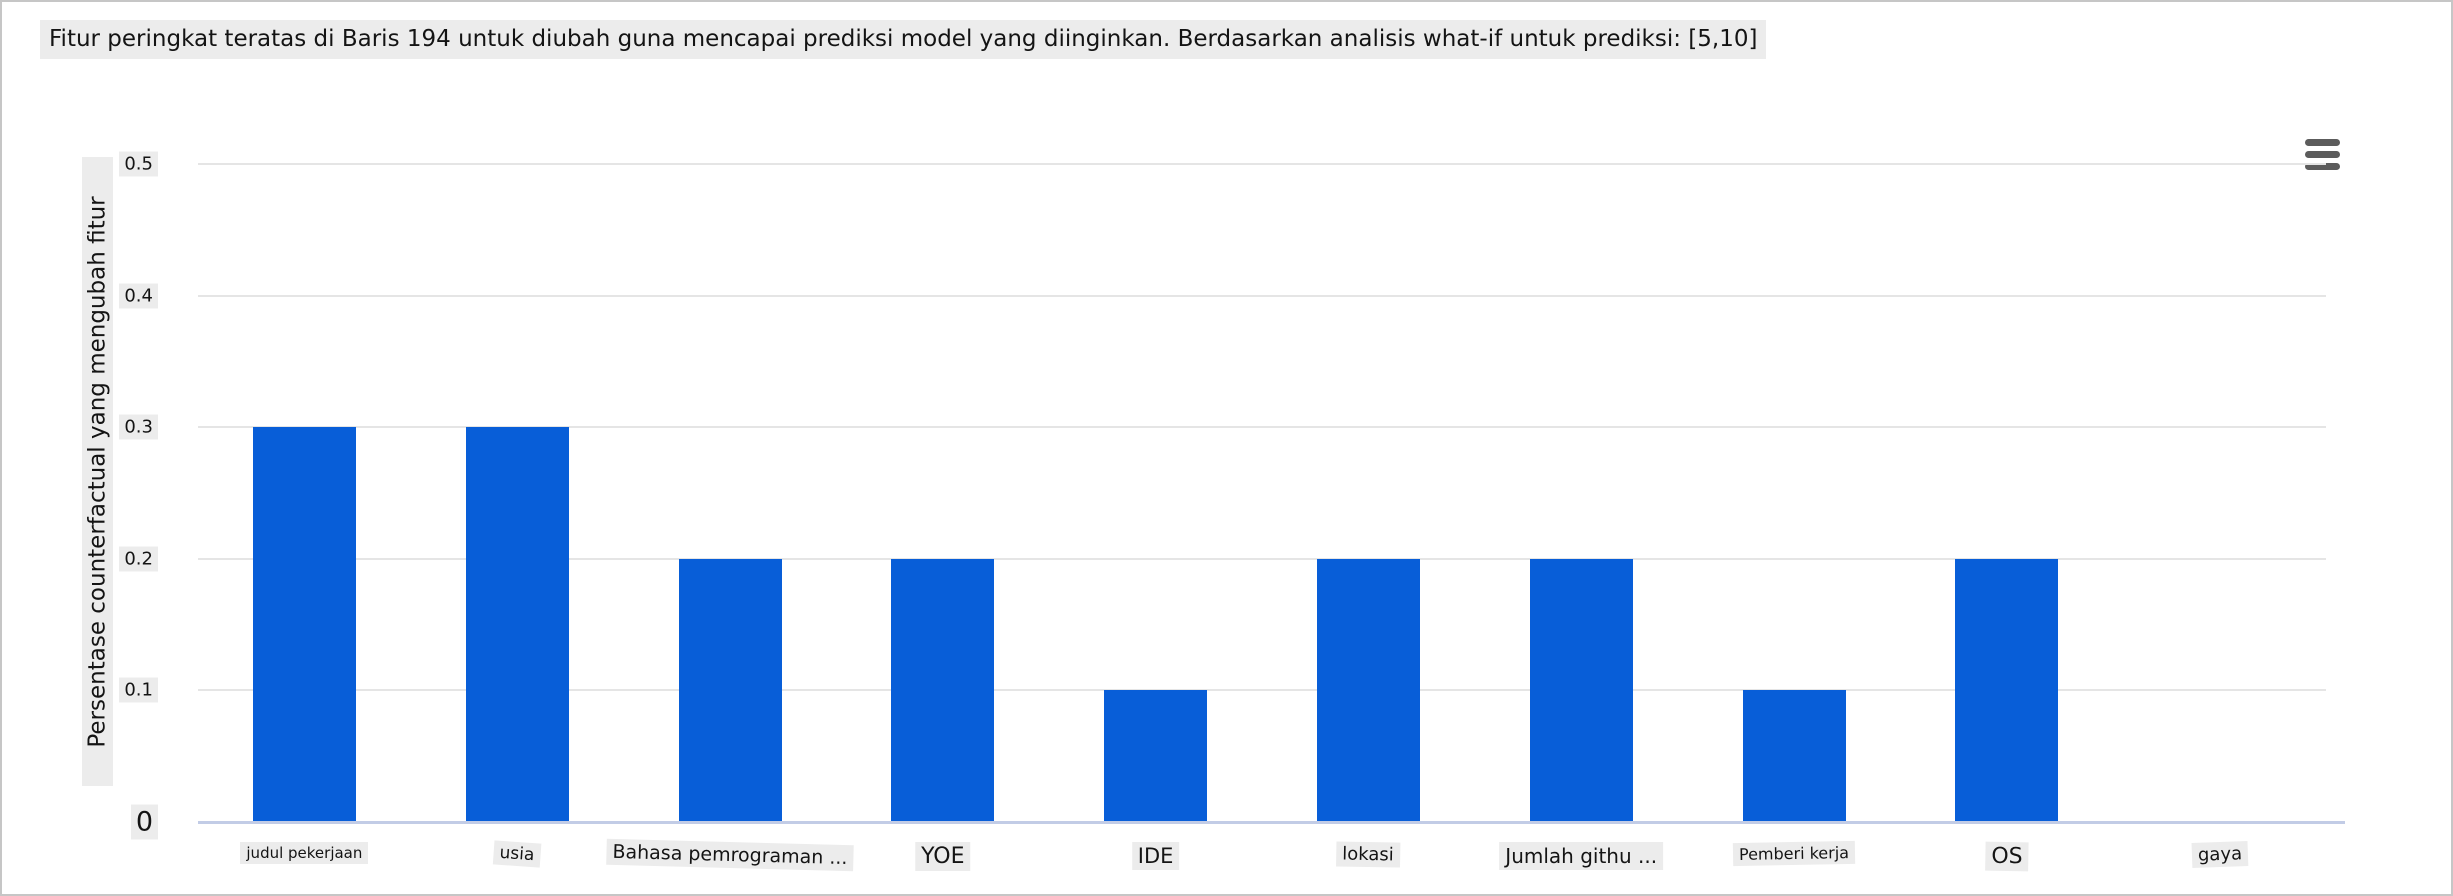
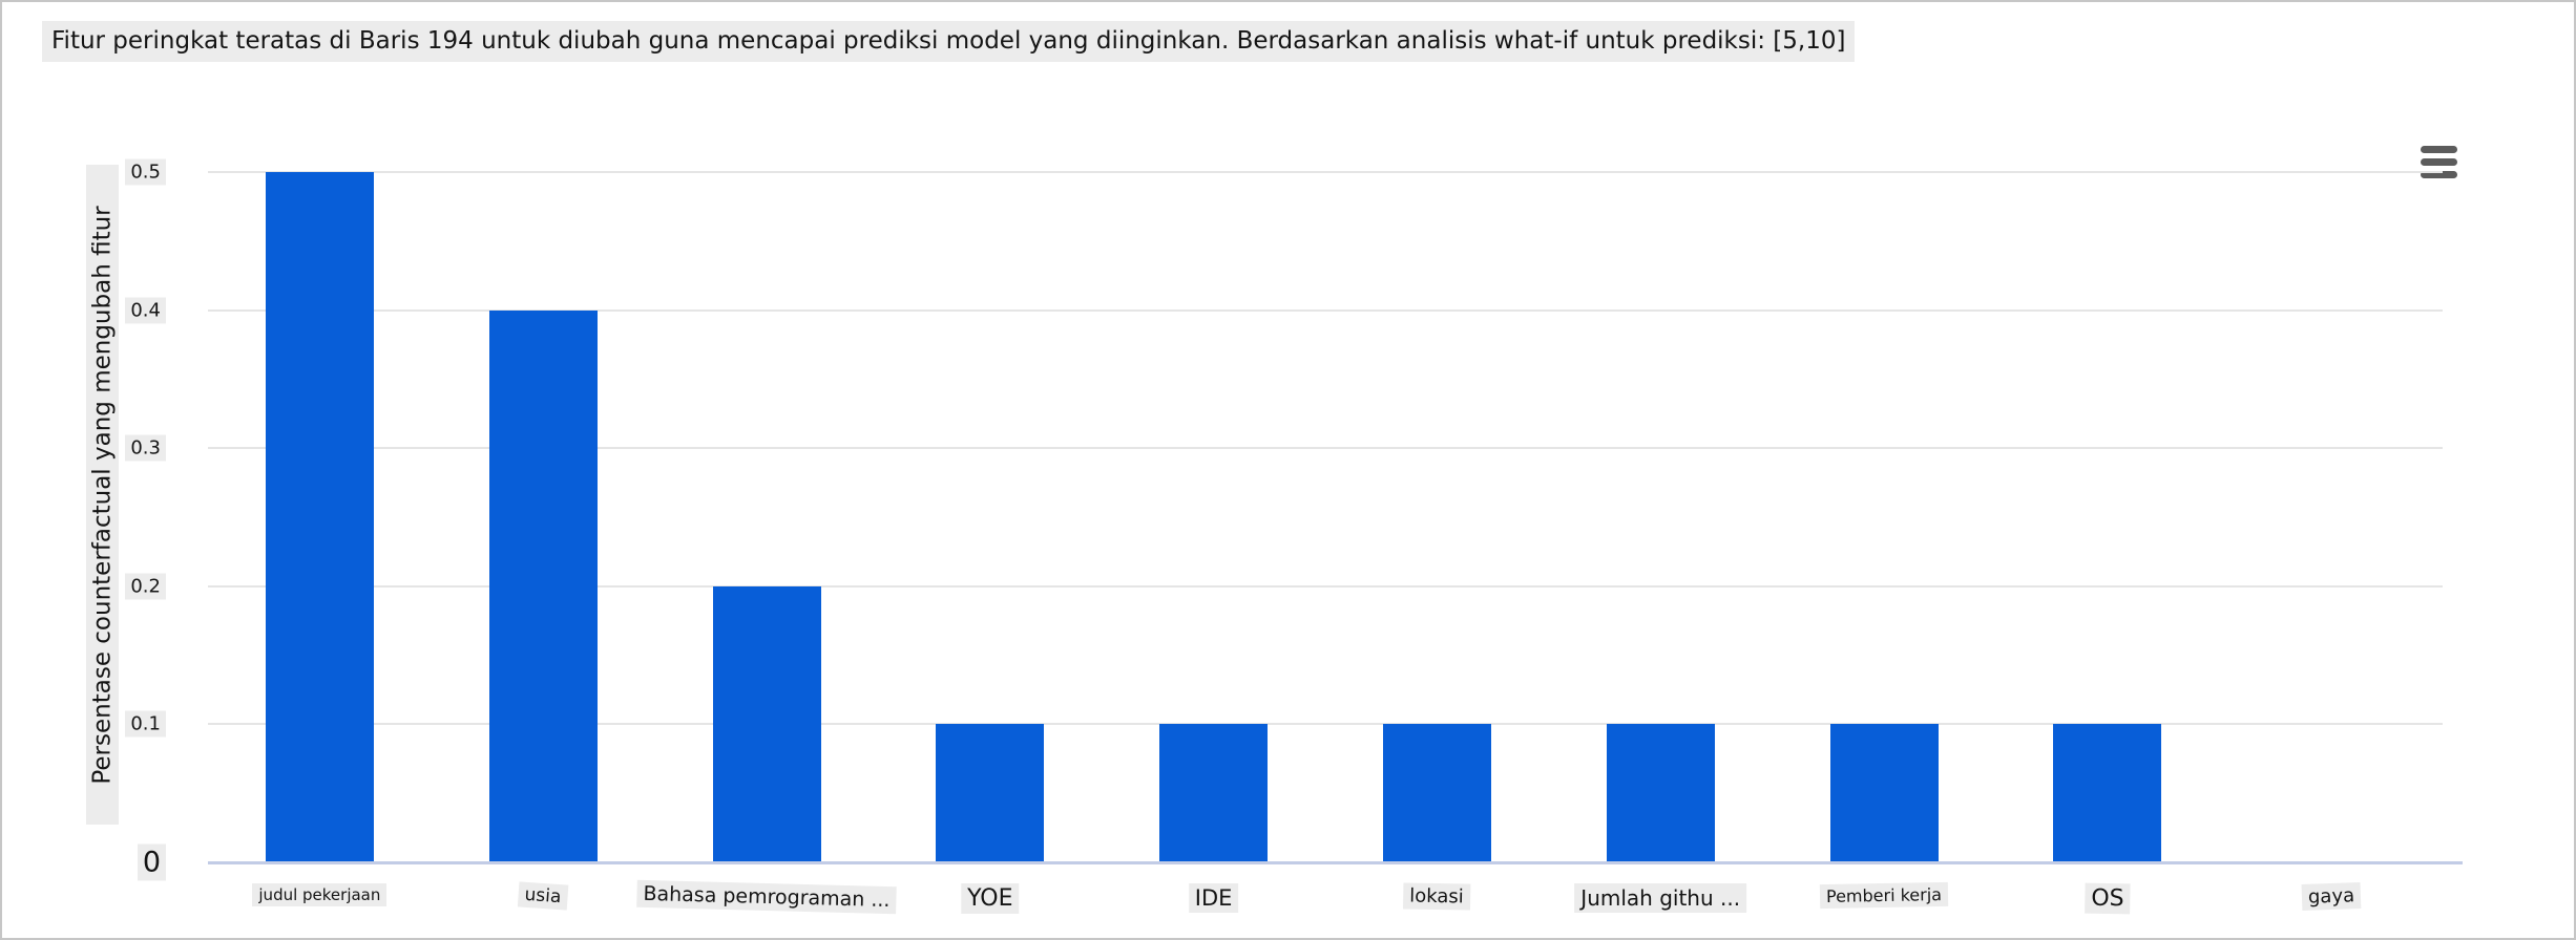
judul pekerjaan: 0.3 -> 0.5
usia: 0.3 -> 0.4
YOE: 0.2 -> 0.1
lokasi: 0.2 -> 0.1
Jumlah githu ...: 0.2 -> 0.1
OS: 0.2 -> 0.1
